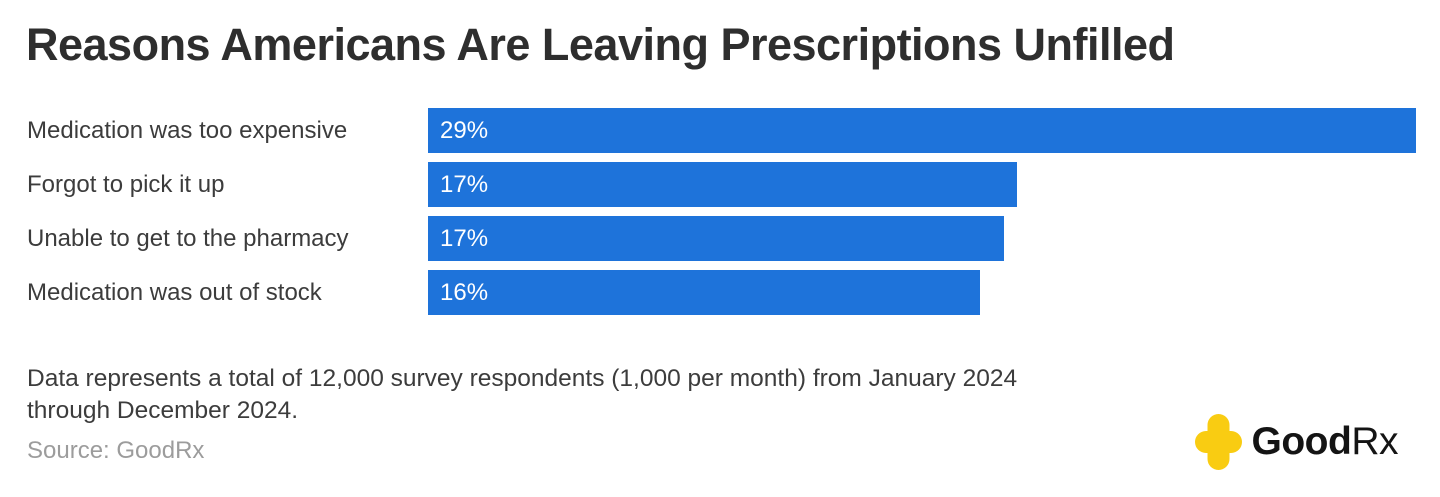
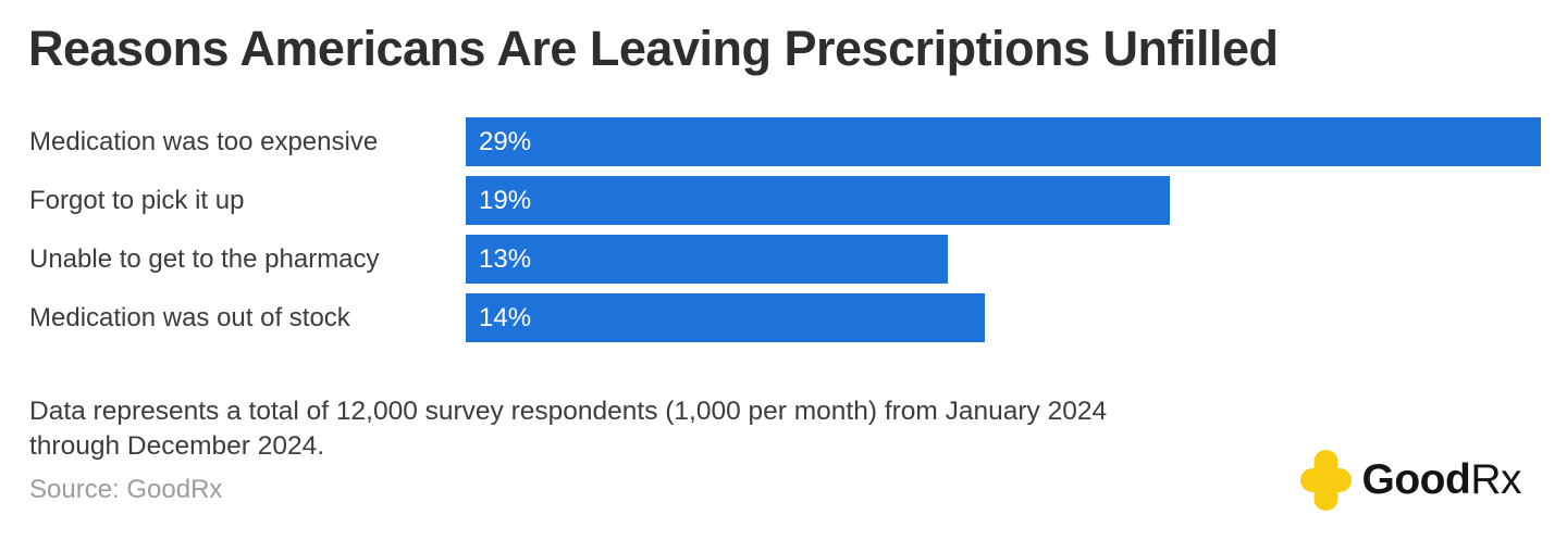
Forgot to pick it up: 17% -> 19%
Unable to get to the pharmacy: 17% -> 13%
Medication was out of stock: 16% -> 14%
